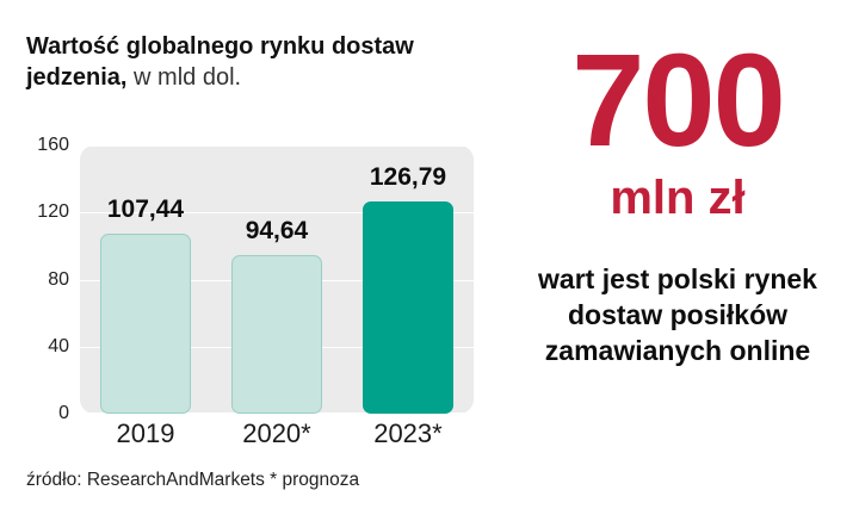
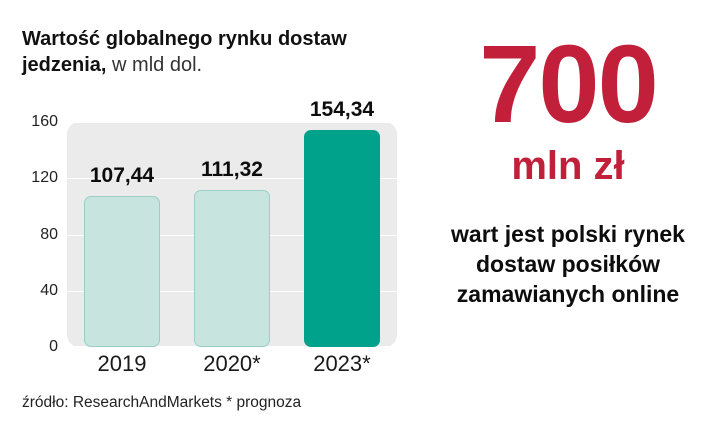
2020*: 94,64 -> 111,32
2023*: 126,79 -> 154,34
